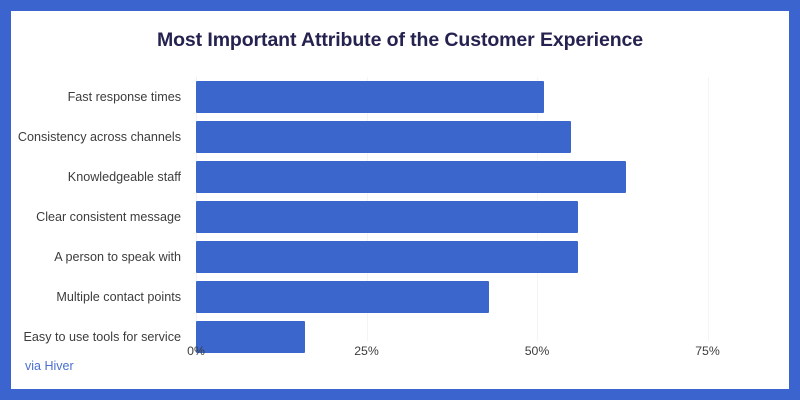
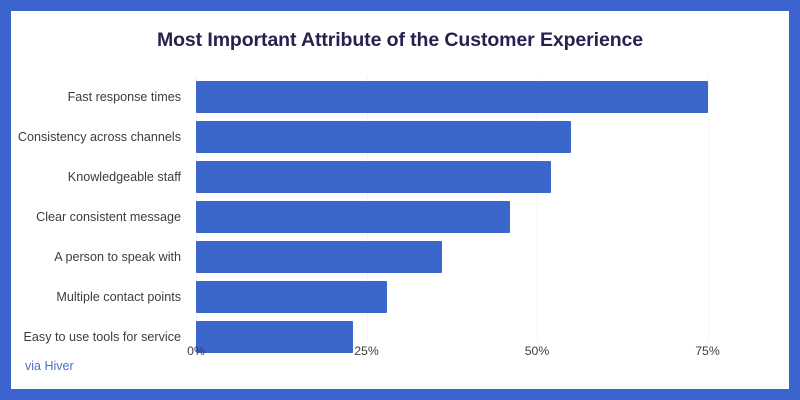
Fast response times: 51% -> 75%
Knowledgeable staff: 63% -> 52%
Clear consistent message: 56% -> 46%
A person to speak with: 56% -> 36%
Multiple contact points: 43% -> 28%
Easy to use tools for service: 16% -> 23%
